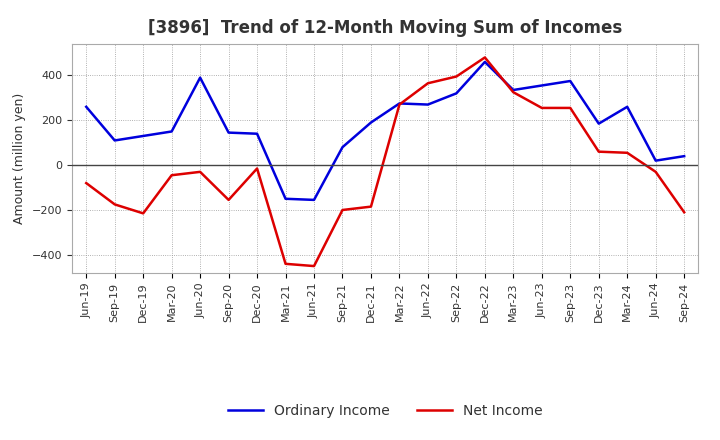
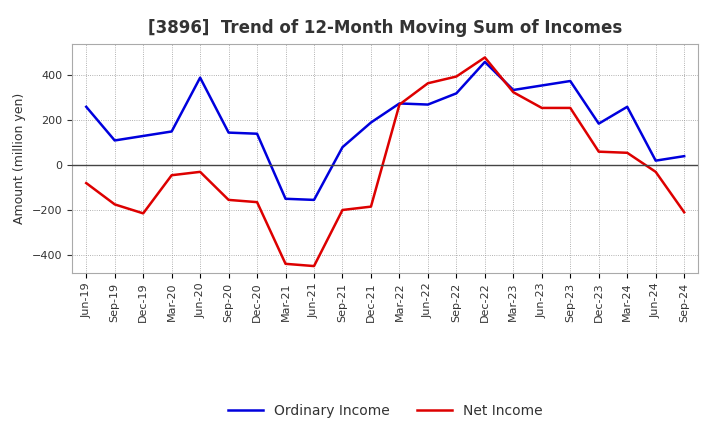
Net Income/Dec-20: -15 -> -165
